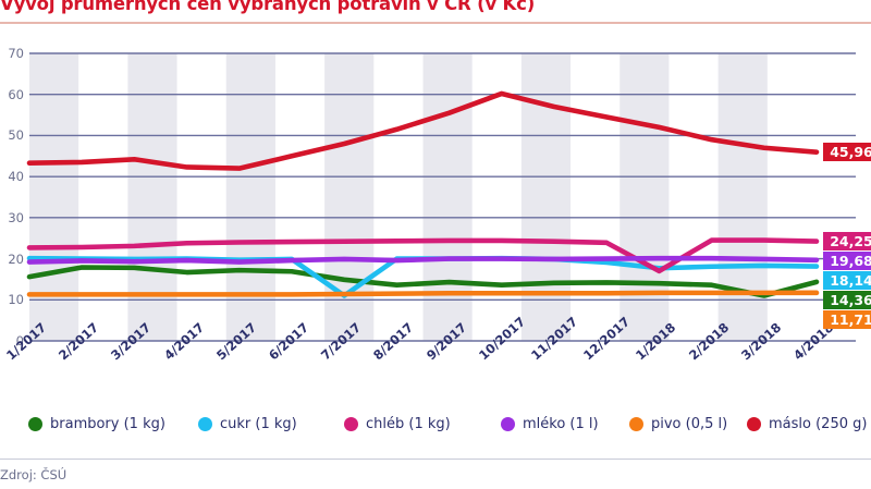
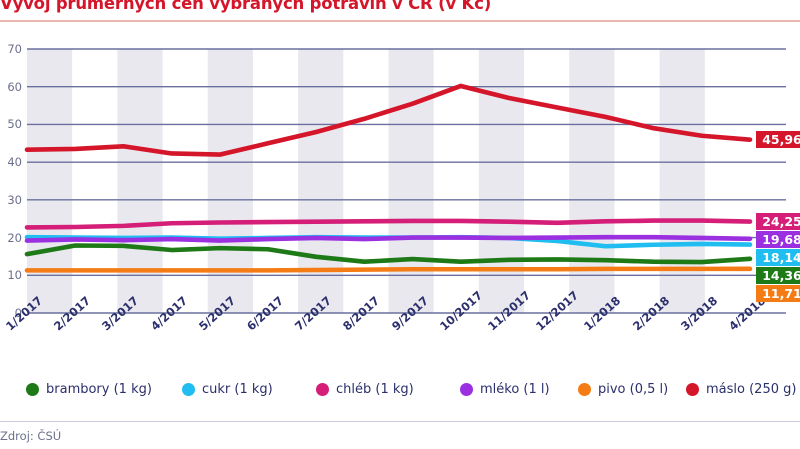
cukr (1 kg)/7/2017: 11 -> 20
chléb (1 kg)/1/2018: 17 -> 24
brambory (1 kg)/3/2018: 11 -> 14
